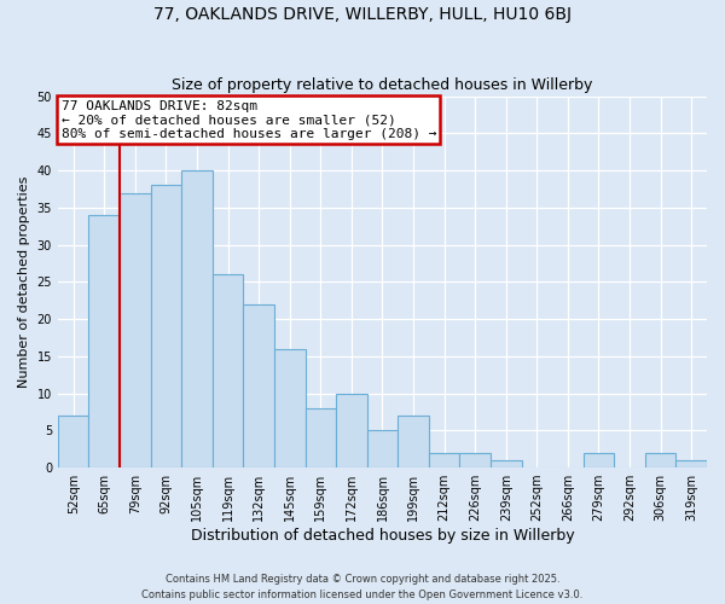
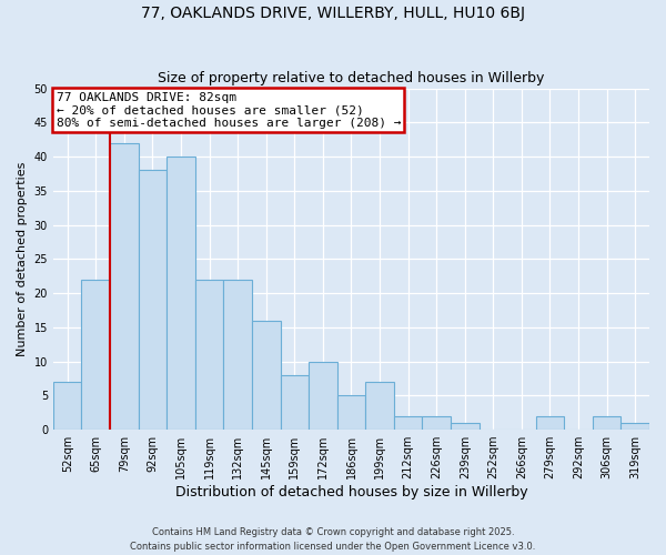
65sqm: 34 -> 22
79sqm: 37 -> 42
119sqm: 26 -> 22
